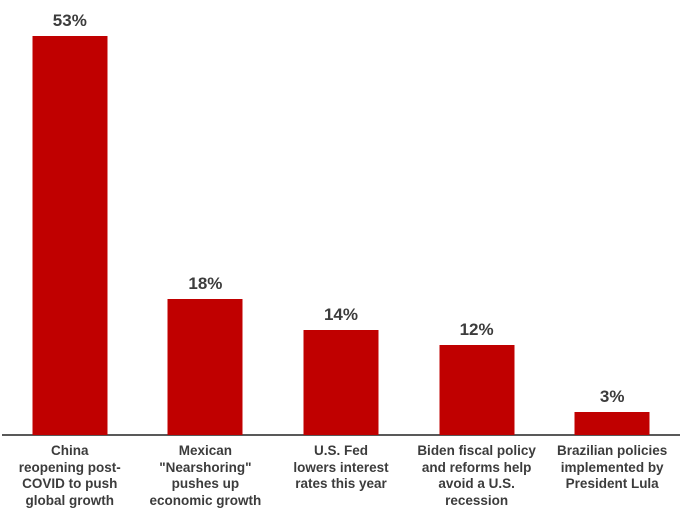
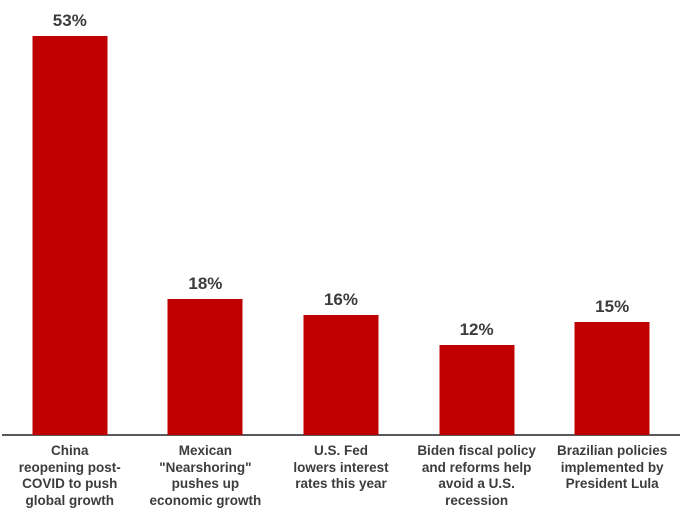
U.S. Fed lowers interest rates this year: 14% -> 16%
Brazilian policies implemented by President Lula: 3% -> 15%
